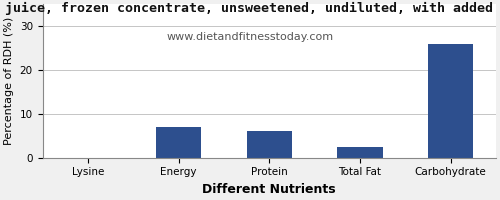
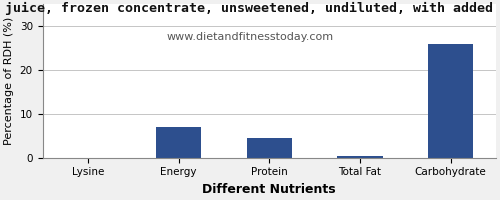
Protein: 6.0 -> 4.5
Total Fat: 2.5 -> 0.3
